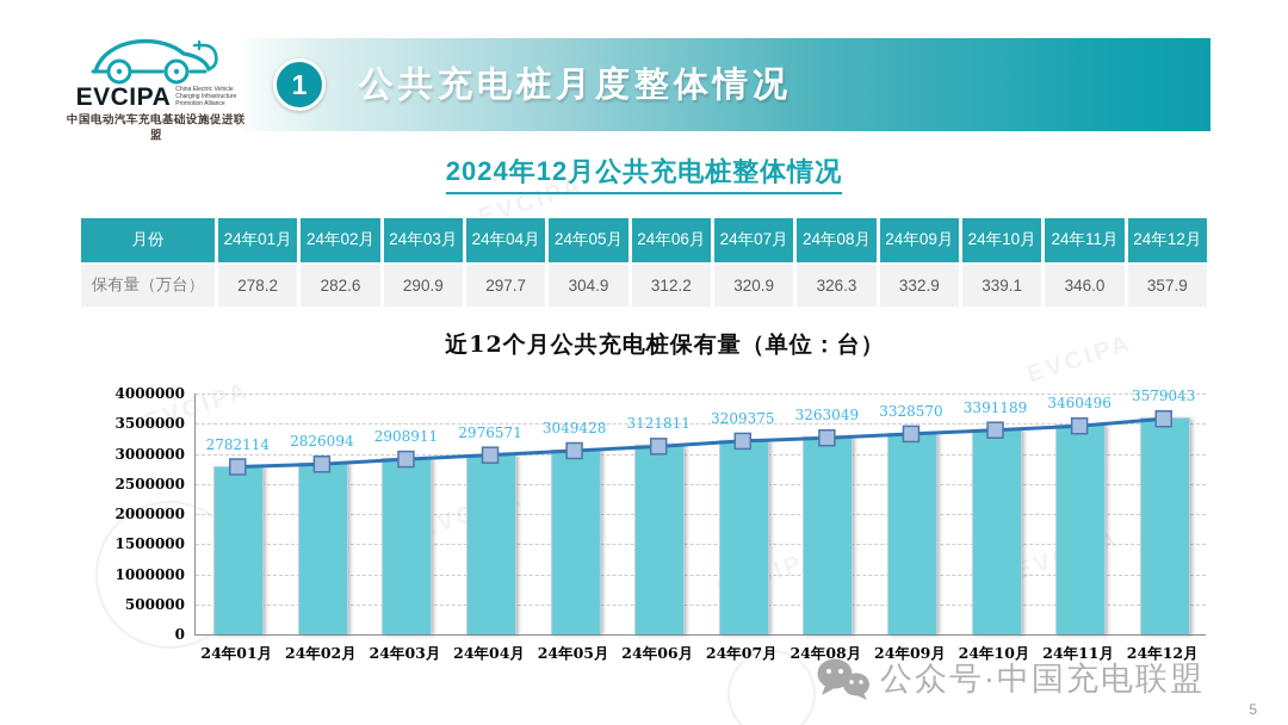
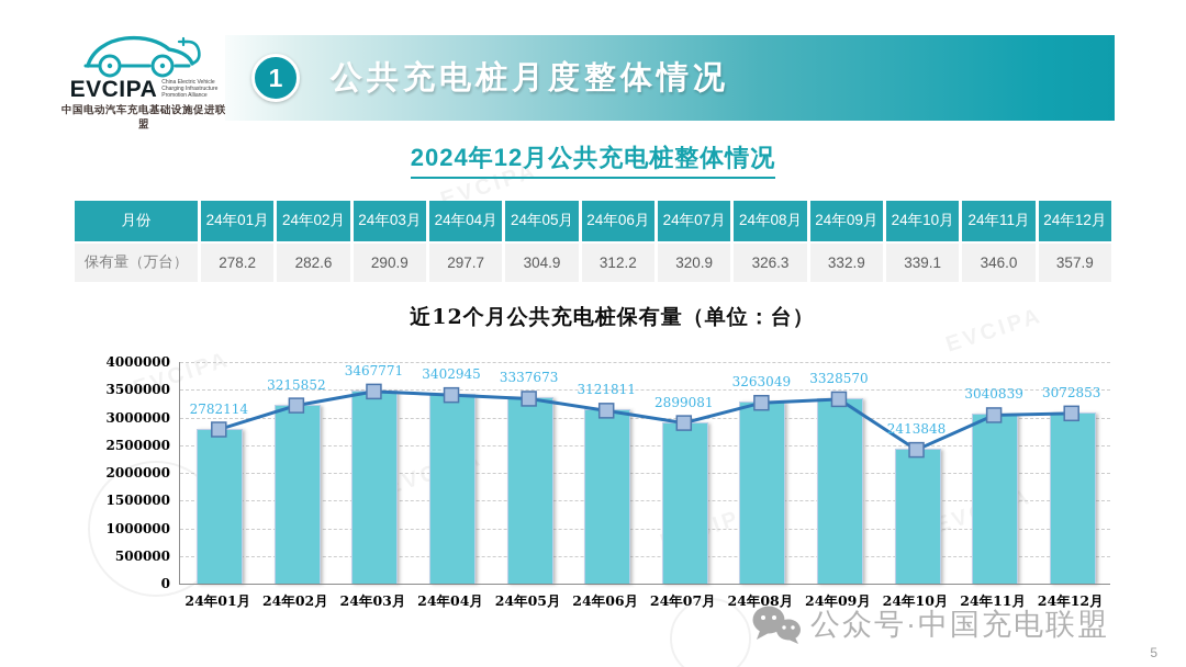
24年02月: 2826094 -> 3215852
24年03月: 2908911 -> 3467771
24年04月: 2976571 -> 3402945
24年05月: 3049428 -> 3337673
24年07月: 3209375 -> 2899081
24年10月: 3391189 -> 2413848
24年11月: 3460496 -> 3040839
24年12月: 3579043 -> 3072853
